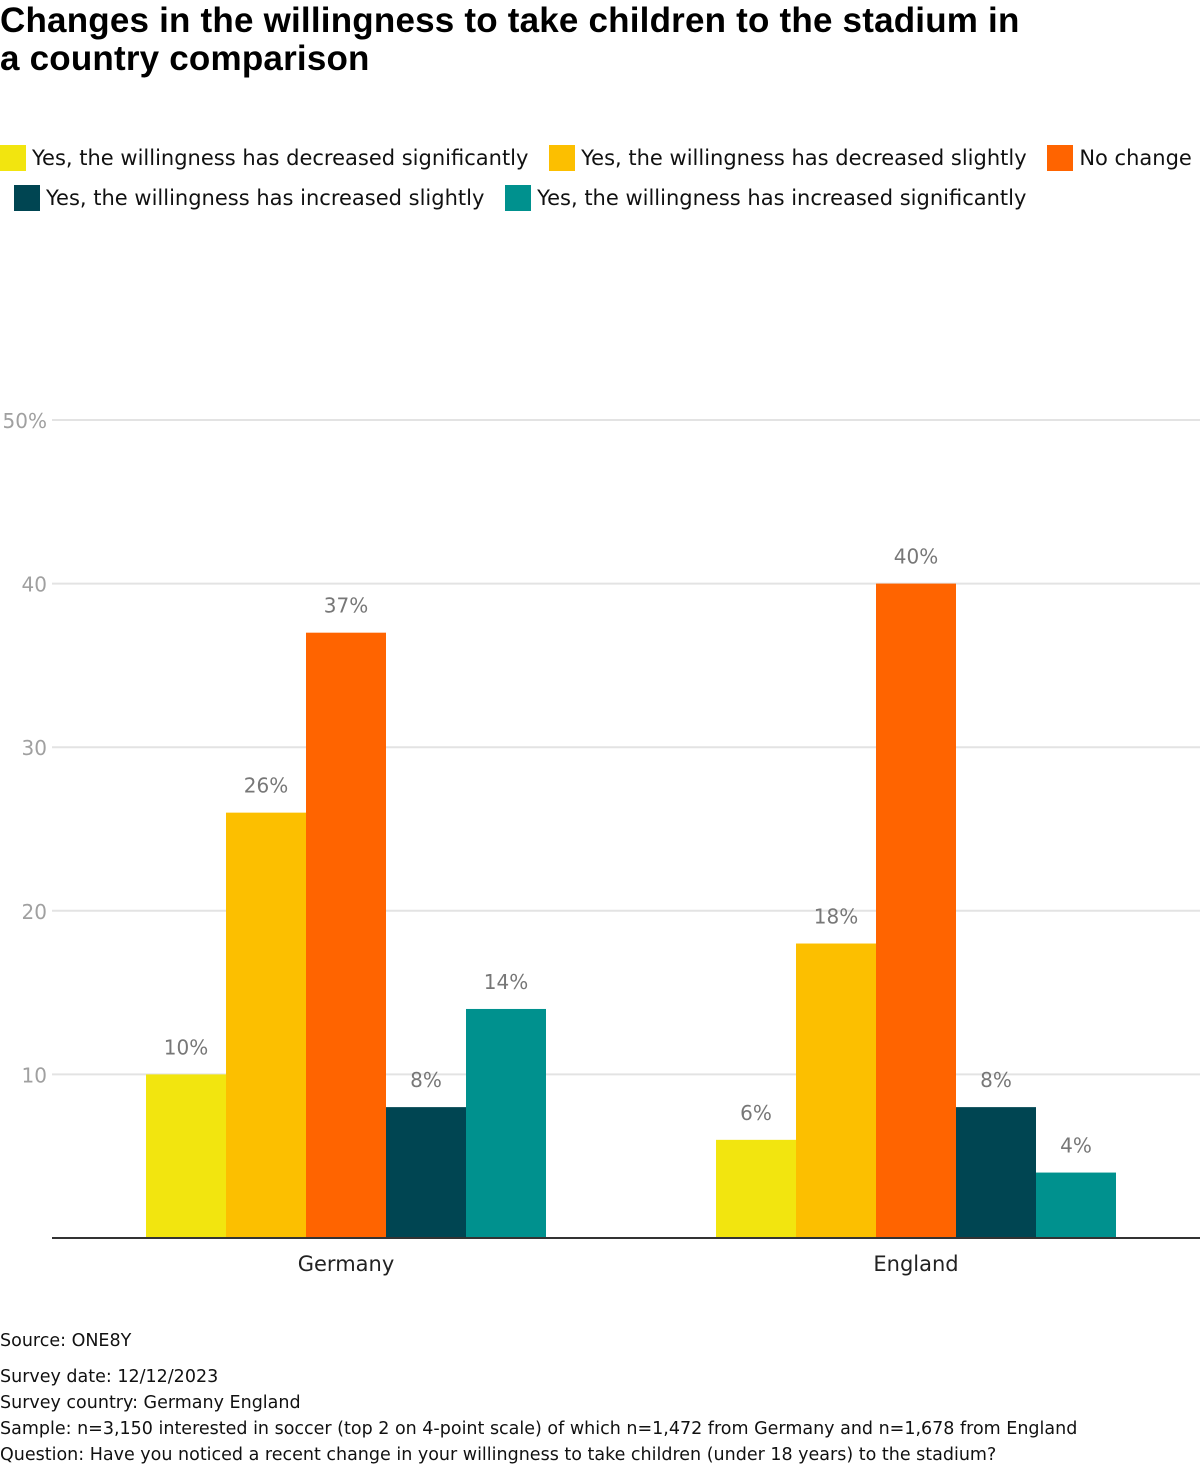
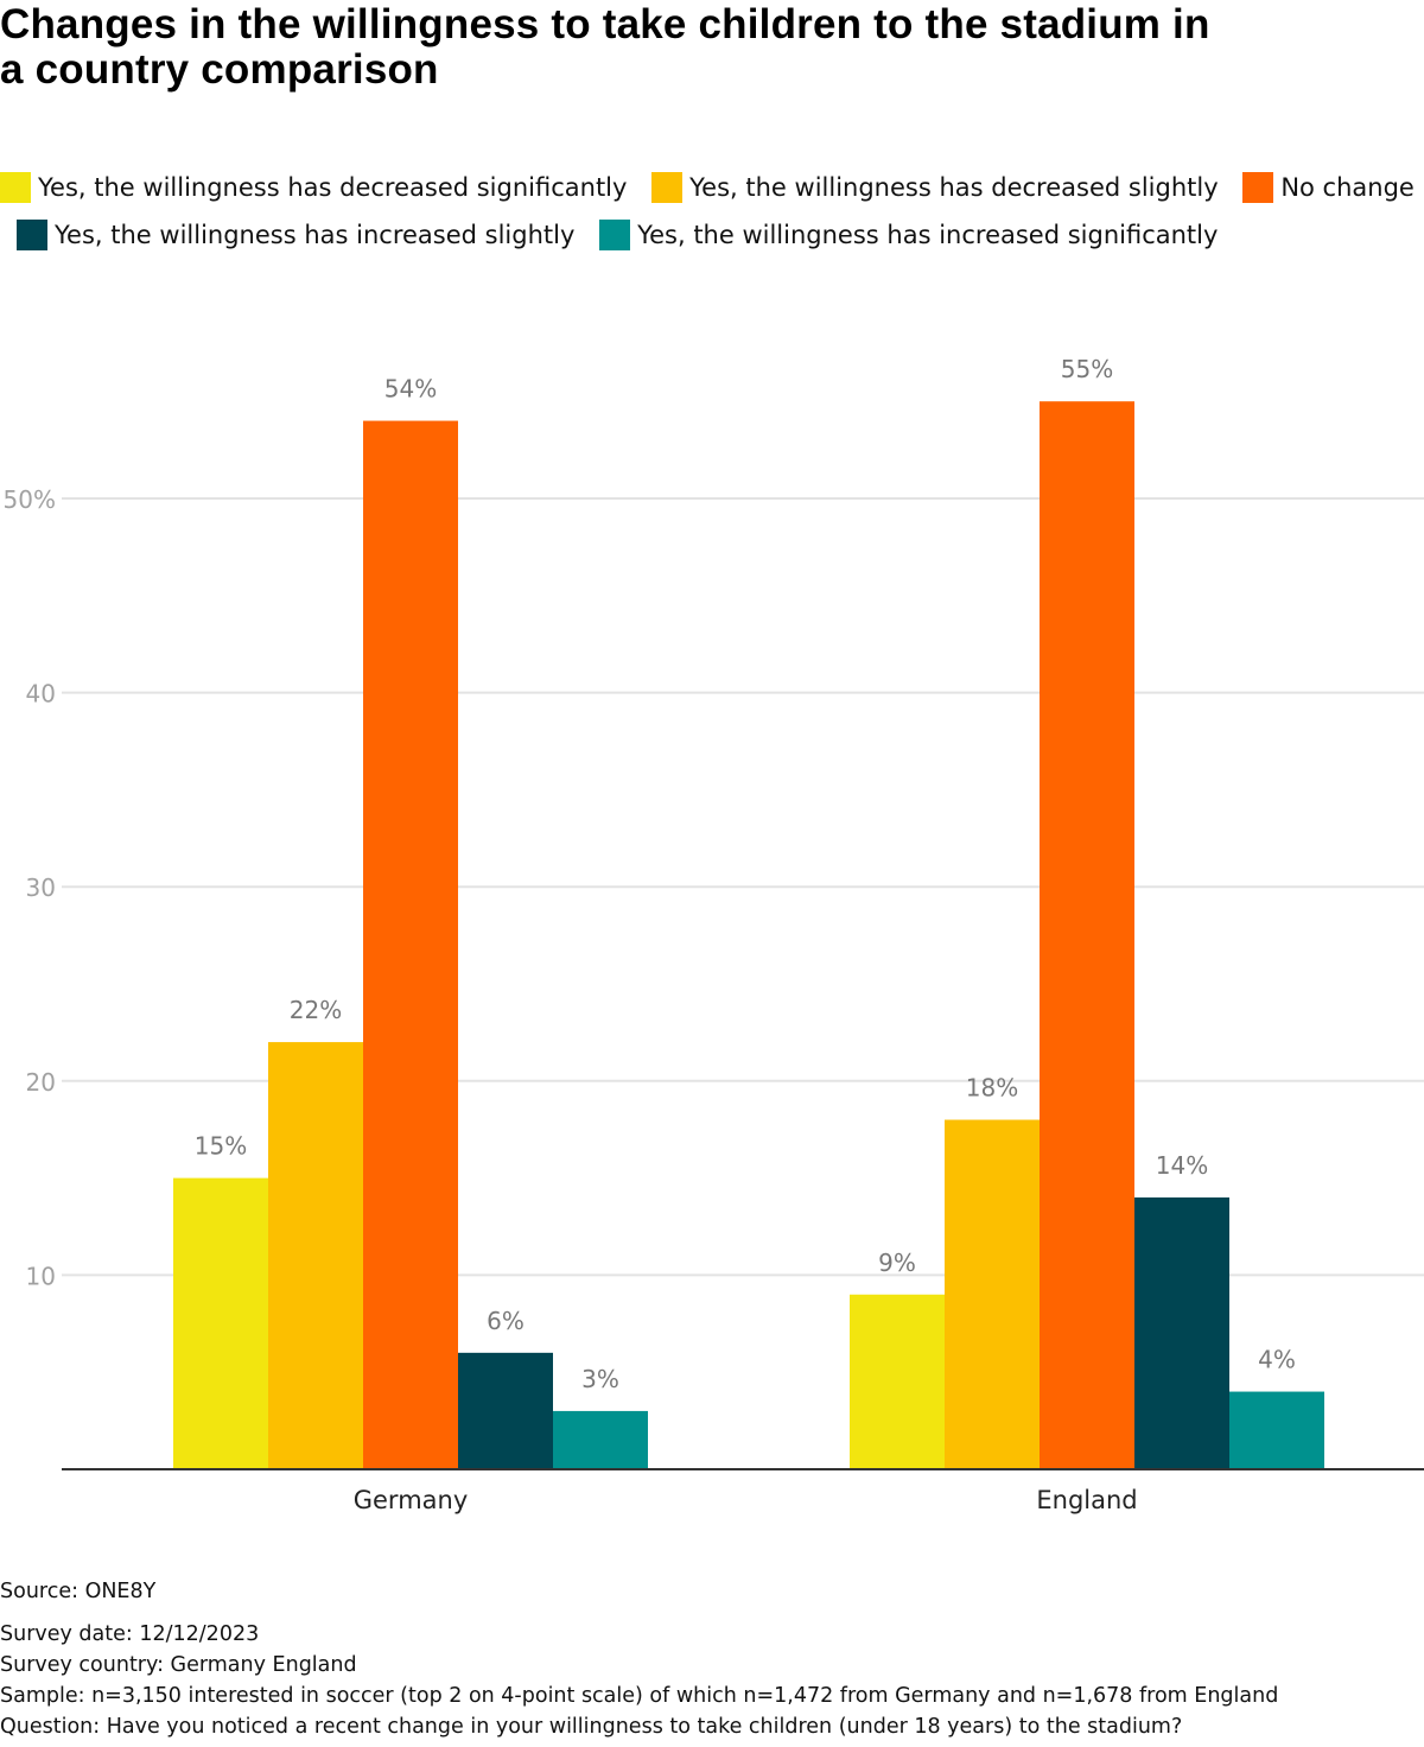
Yes, the willingness has decreased significantly/Germany: 10% -> 15%
Yes, the willingness has decreased slightly/Germany: 26% -> 22%
No change/Germany: 37% -> 54%
Yes, the willingness has increased slightly/Germany: 8% -> 6%
Yes, the willingness has increased significantly/Germany: 14% -> 3%
Yes, the willingness has decreased significantly/England: 6% -> 9%
No change/England: 40% -> 55%
Yes, the willingness has increased slightly/England: 8% -> 14%
